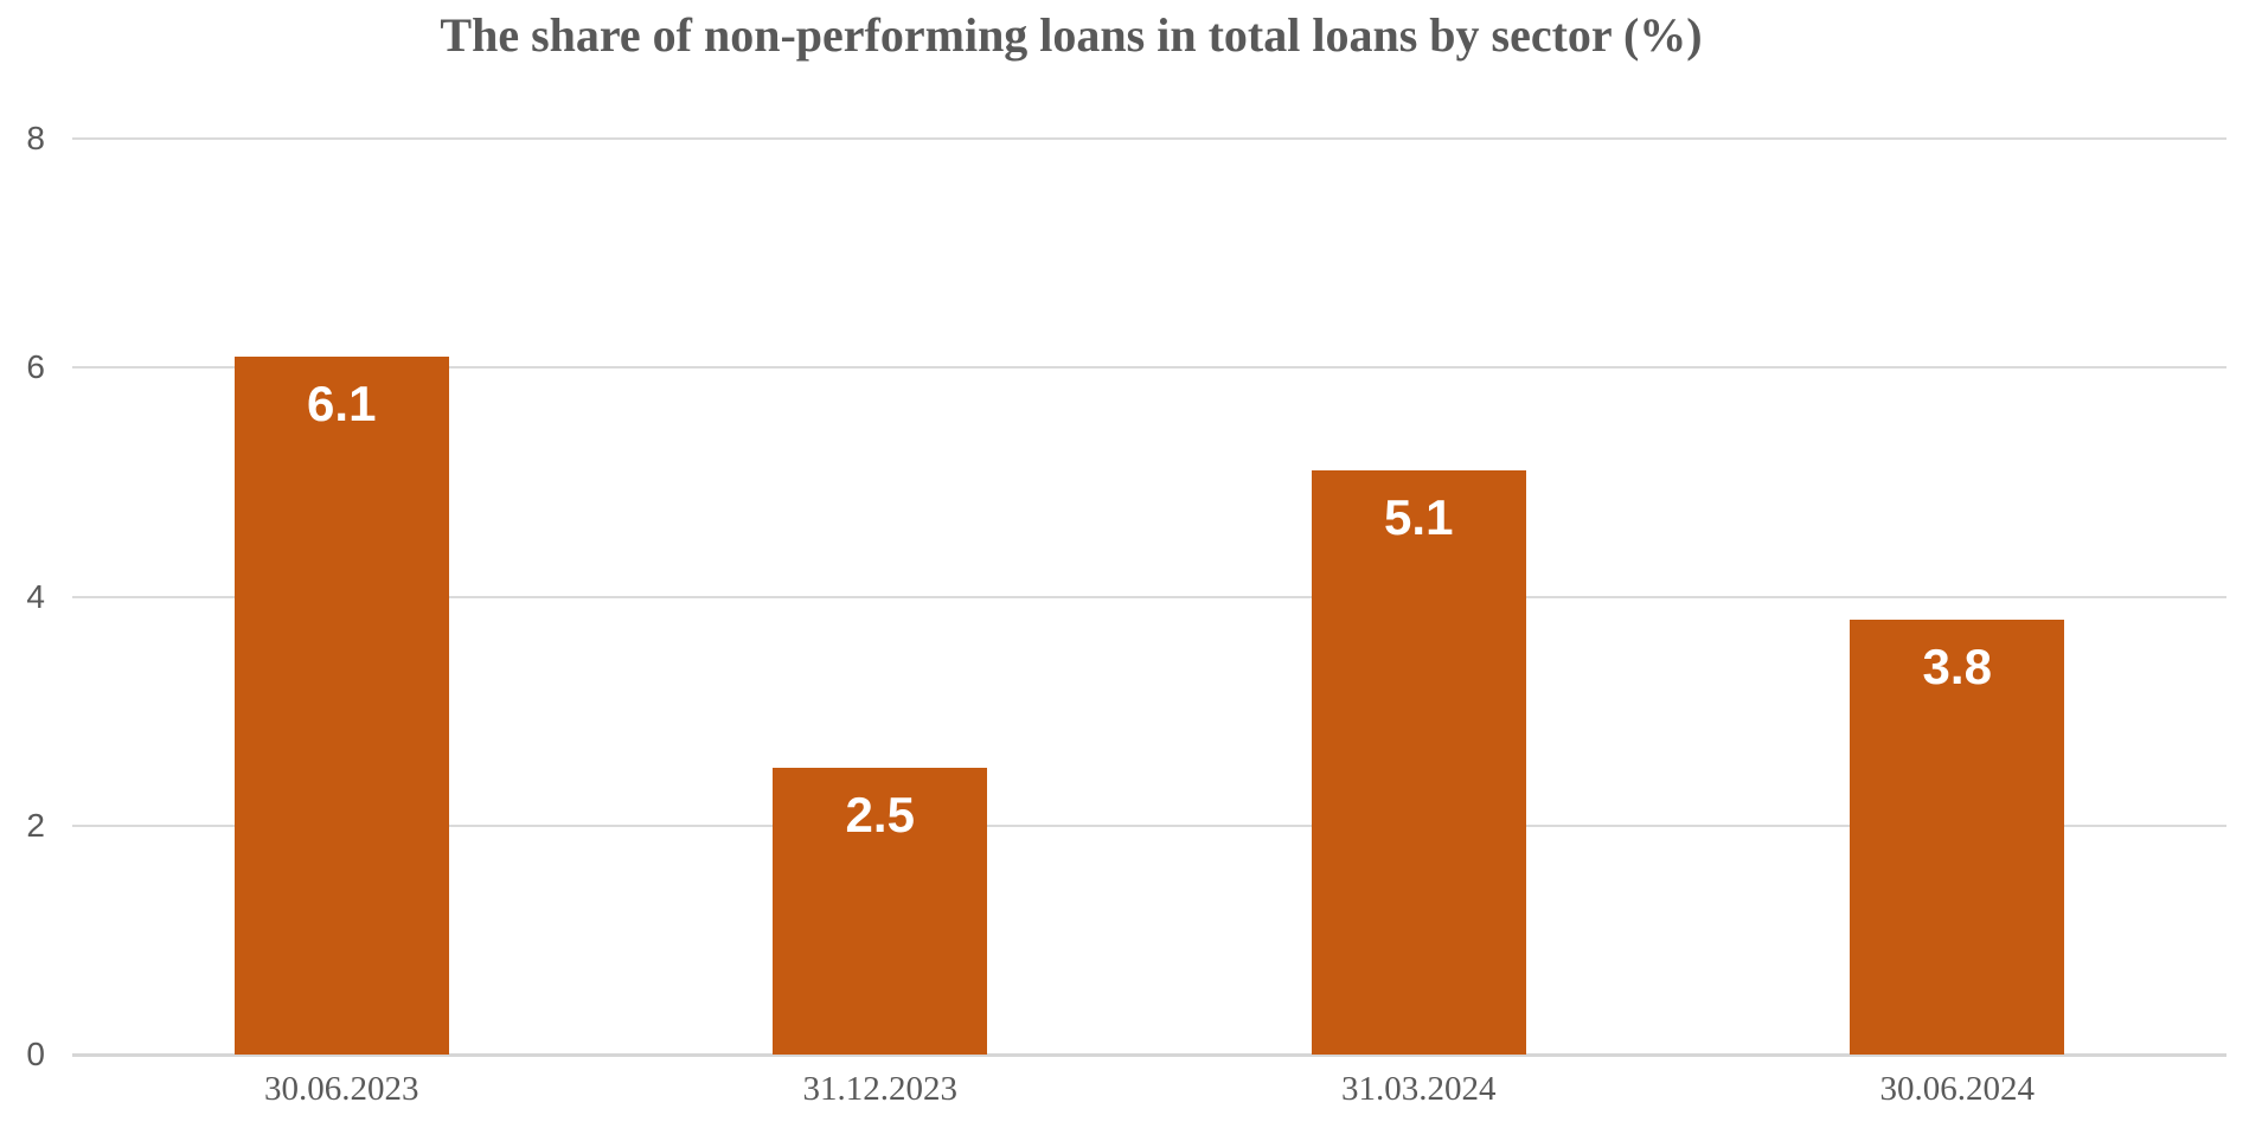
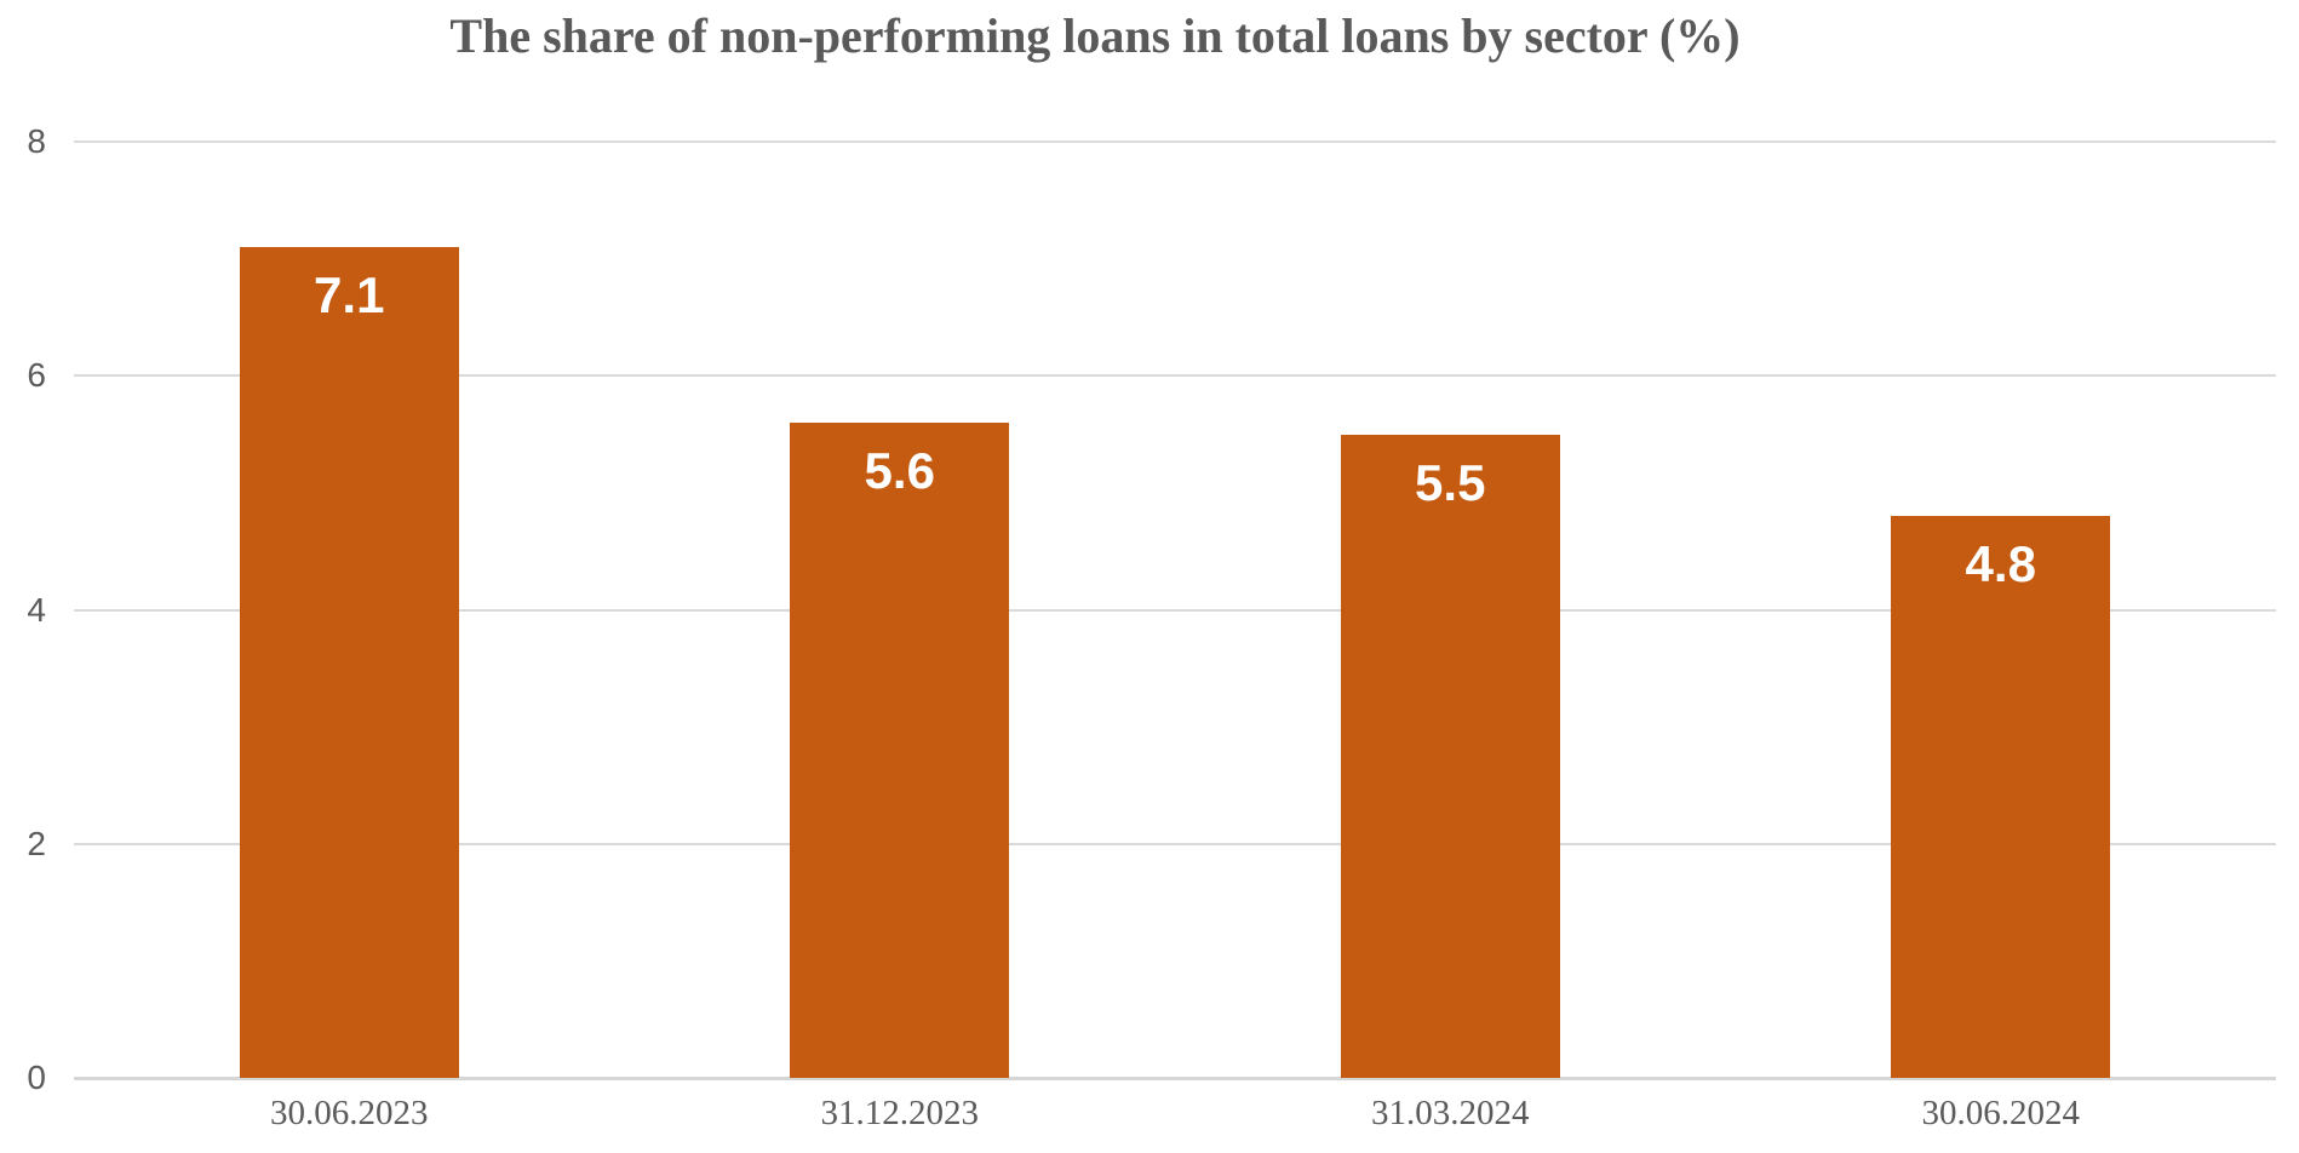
30.06.2023: 6.1 -> 7.1
31.12.2023: 2.5 -> 5.6
31.03.2024: 5.1 -> 5.5
30.06.2024: 3.8 -> 4.8
